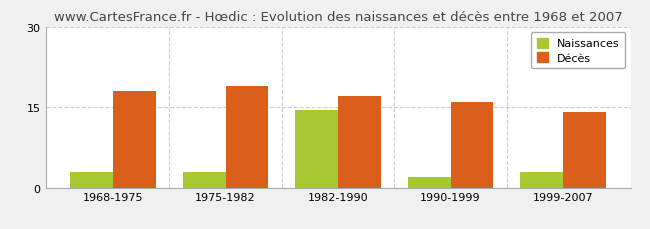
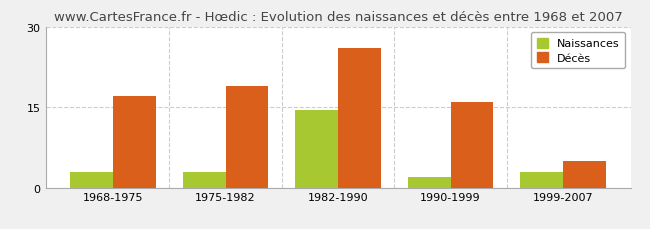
Décès/1968-1975: 18 -> 17
Décès/1982-1990: 17 -> 26
Décès/1999-2007: 14 -> 5
